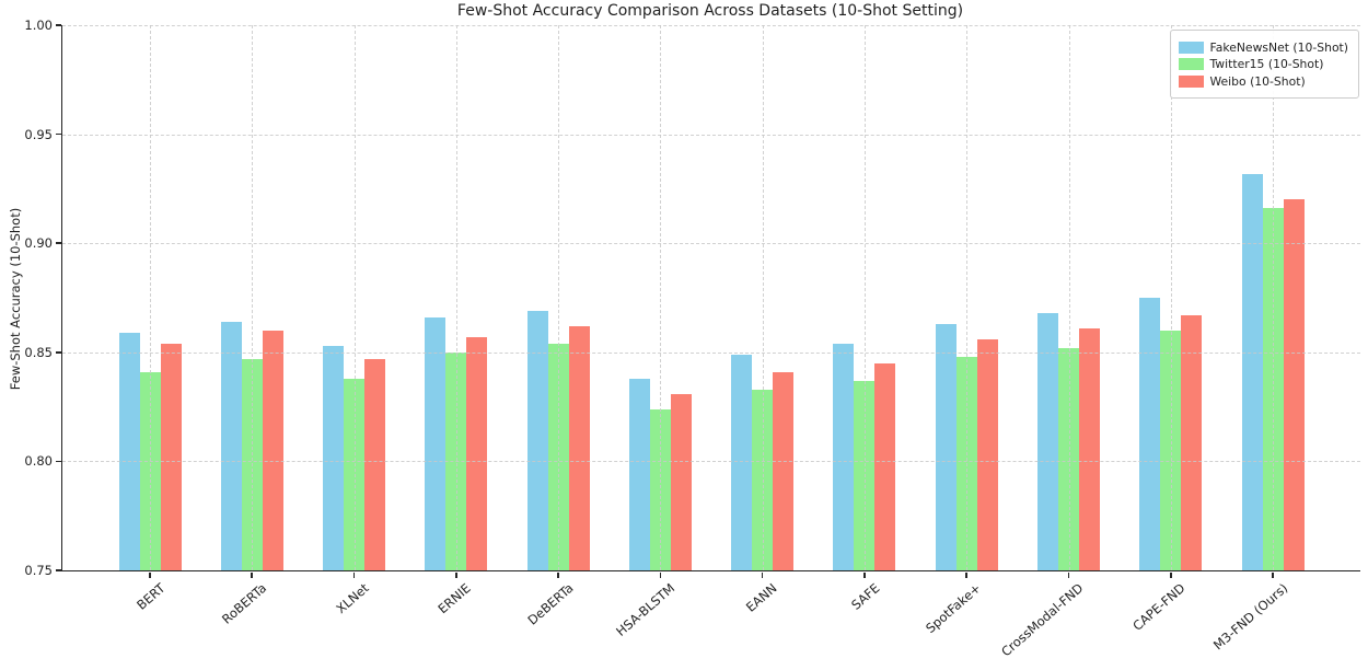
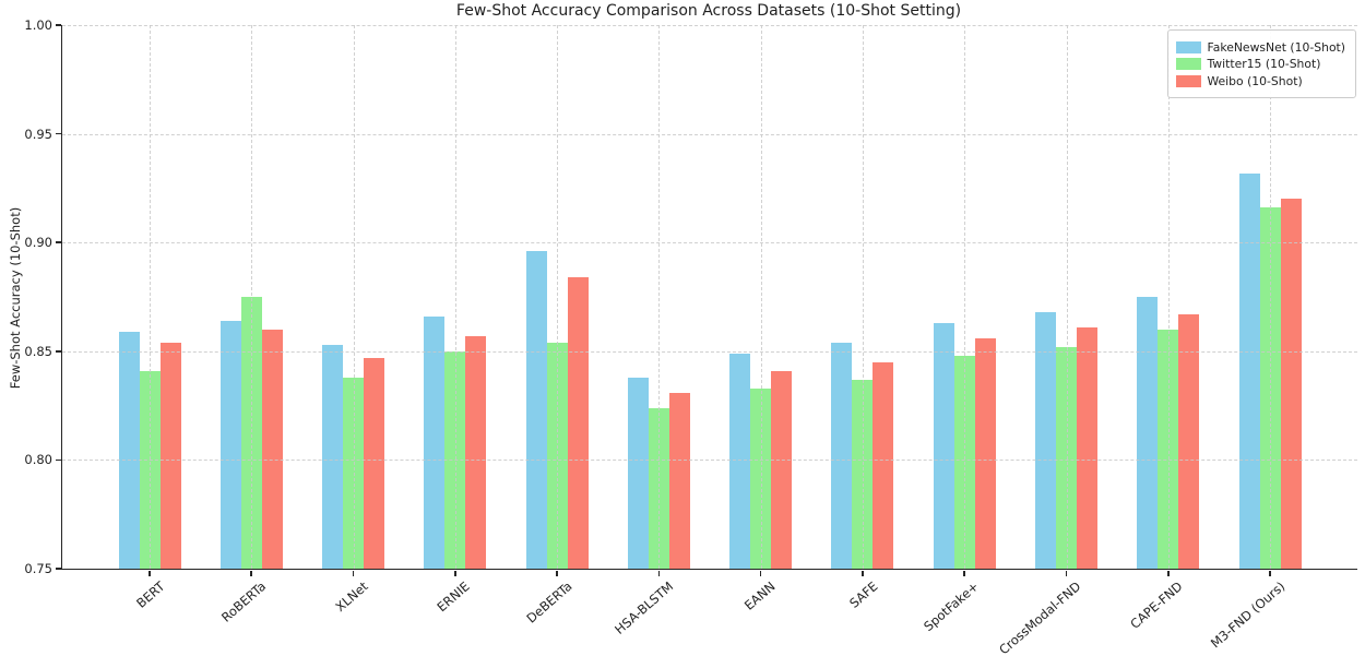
Twitter15 (10-Shot)/RoBERTa: 0.847 -> 0.875
FakeNewsNet (10-Shot)/DeBERTa: 0.869 -> 0.896
Weibo (10-Shot)/DeBERTa: 0.862 -> 0.884
